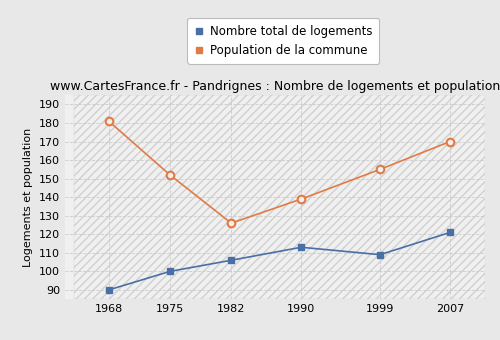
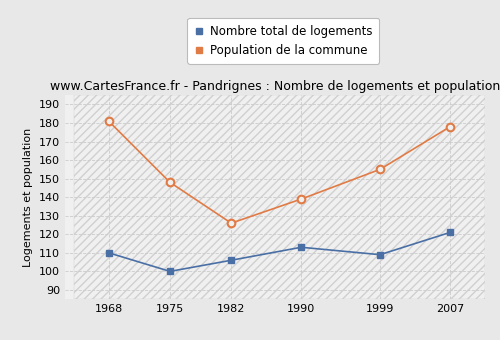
Nombre total de logements/1968: 90 -> 110
Population de la commune/1975: 152 -> 148
Population de la commune/2007: 170 -> 178
